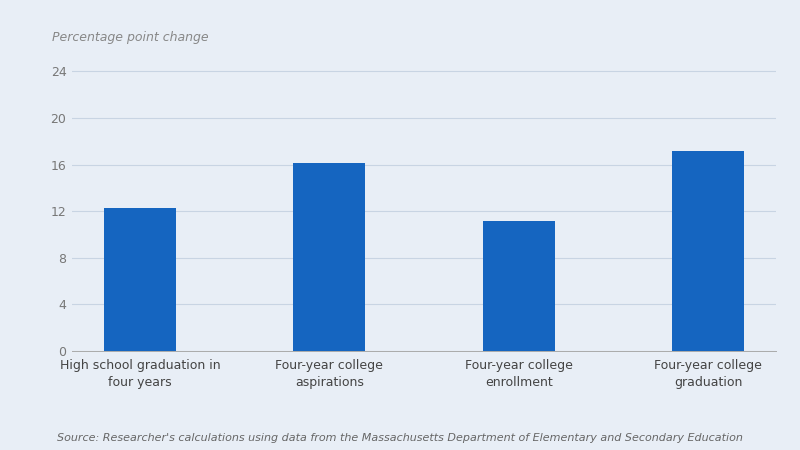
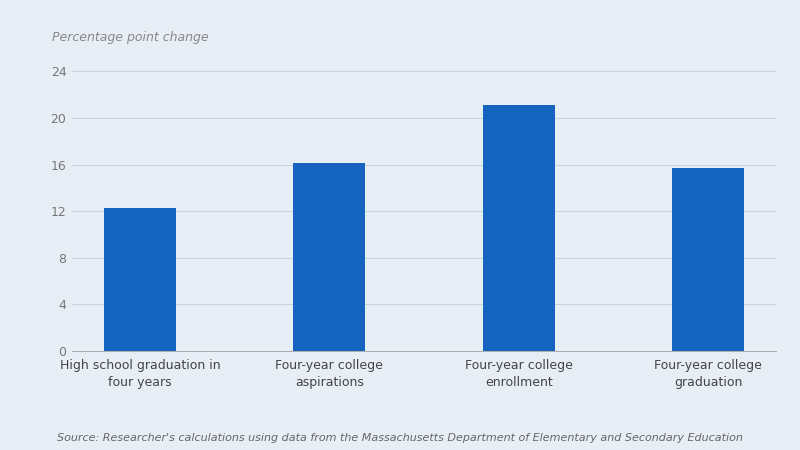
Four-year college enrollment: 11.2 -> 21.1
Four-year college graduation: 17.2 -> 15.7
